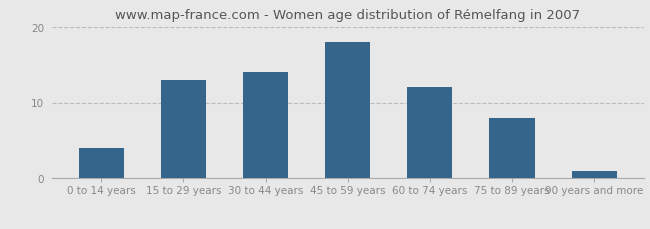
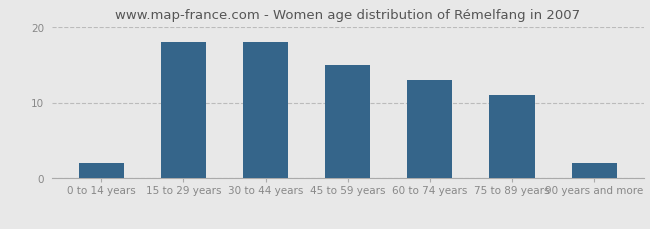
0 to 14 years: 4 -> 2
15 to 29 years: 13 -> 18
30 to 44 years: 14 -> 18
45 to 59 years: 18 -> 15
60 to 74 years: 12 -> 13
75 to 89 years: 8 -> 11
90 years and more: 1 -> 2
